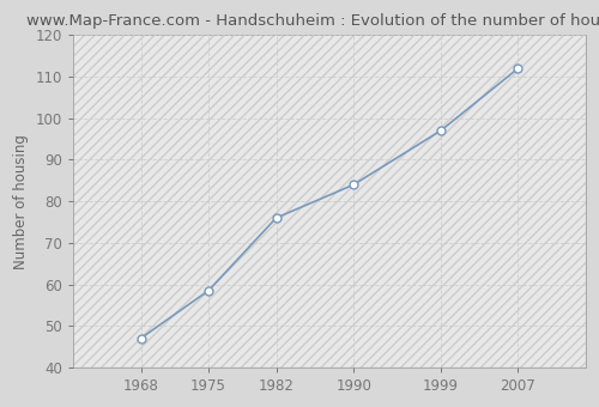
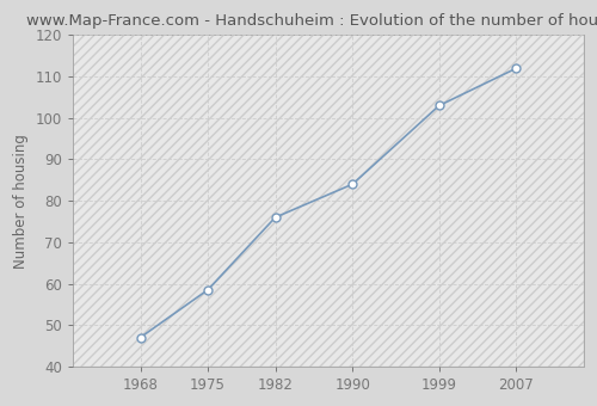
1999: 97.0 -> 103.0
